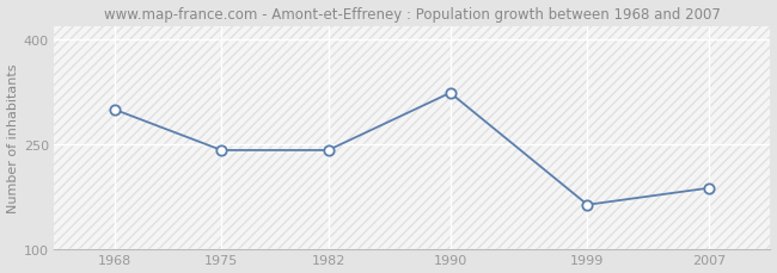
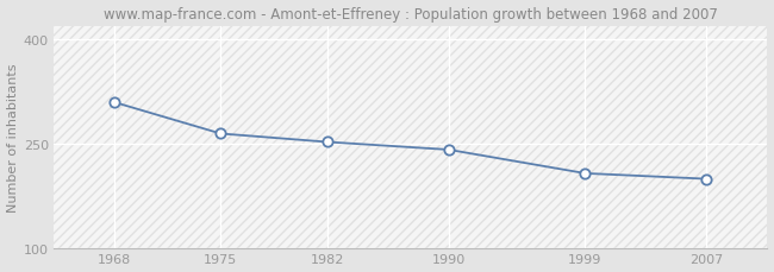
1968: 300 -> 310
1975: 242 -> 265
1982: 242 -> 253
1990: 324 -> 242
1999: 164 -> 208
2007: 188 -> 200
